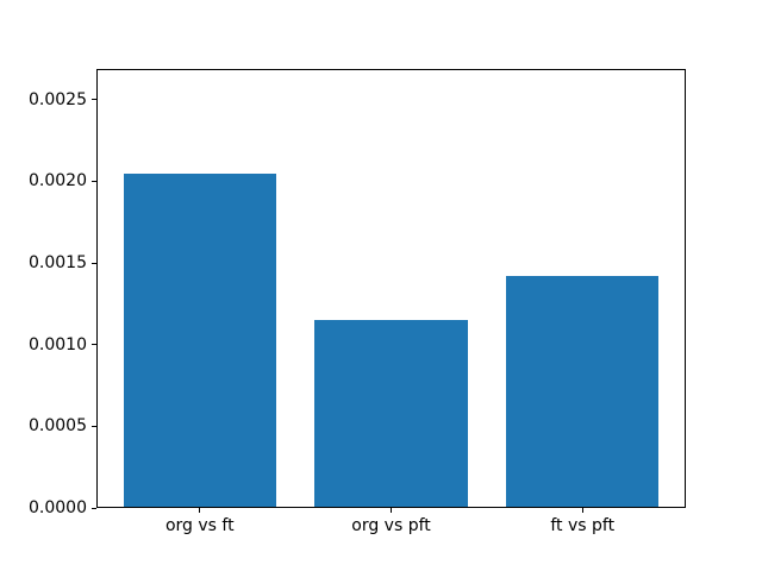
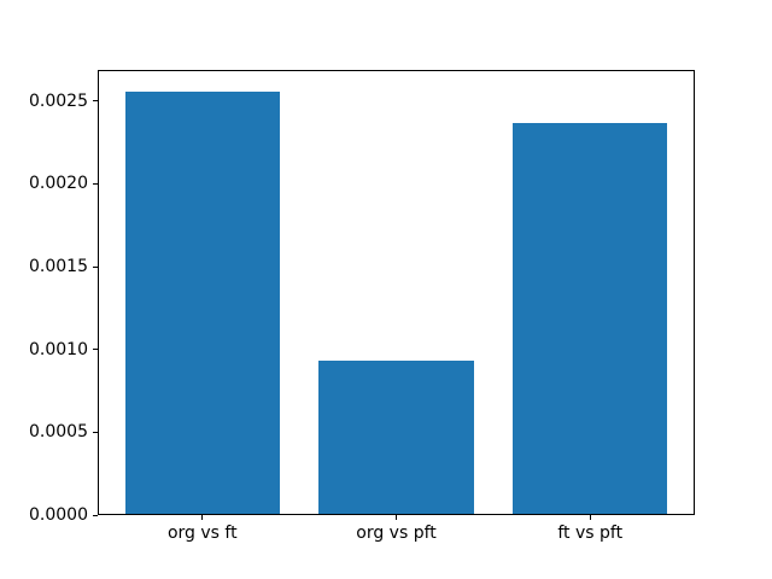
org vs ft: 0.00205 -> 0.00256
org vs pft: 0.00115 -> 0.00093
ft vs pft: 0.00142 -> 0.00237
